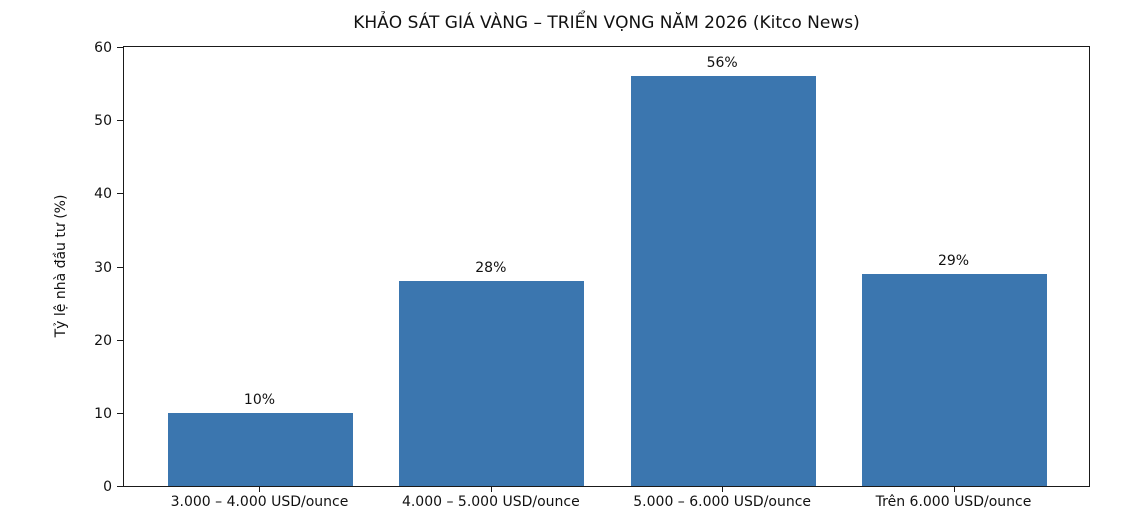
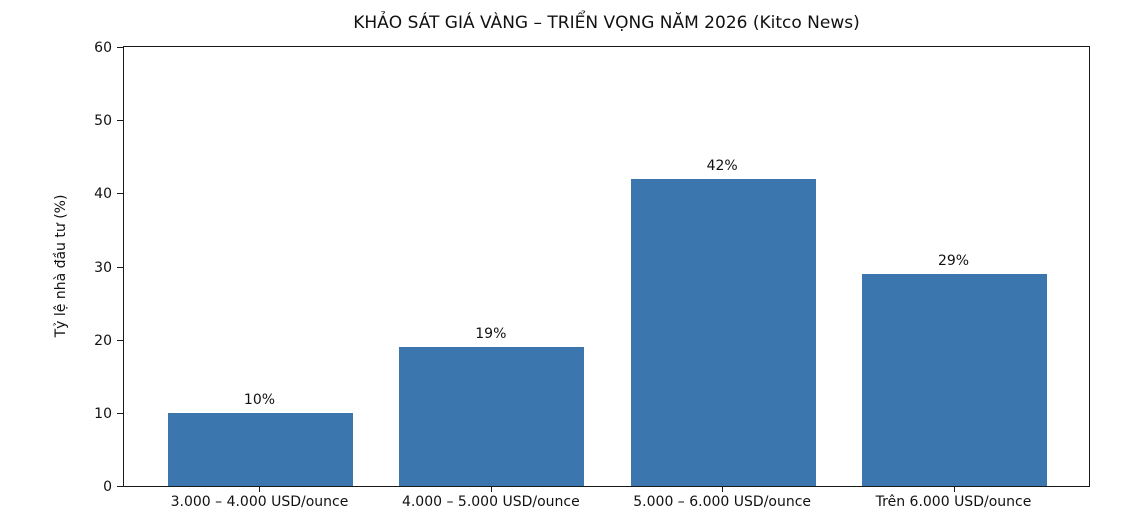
4.000 – 5.000 USD/ounce: 28% -> 19%
5.000 – 6.000 USD/ounce: 56% -> 42%
